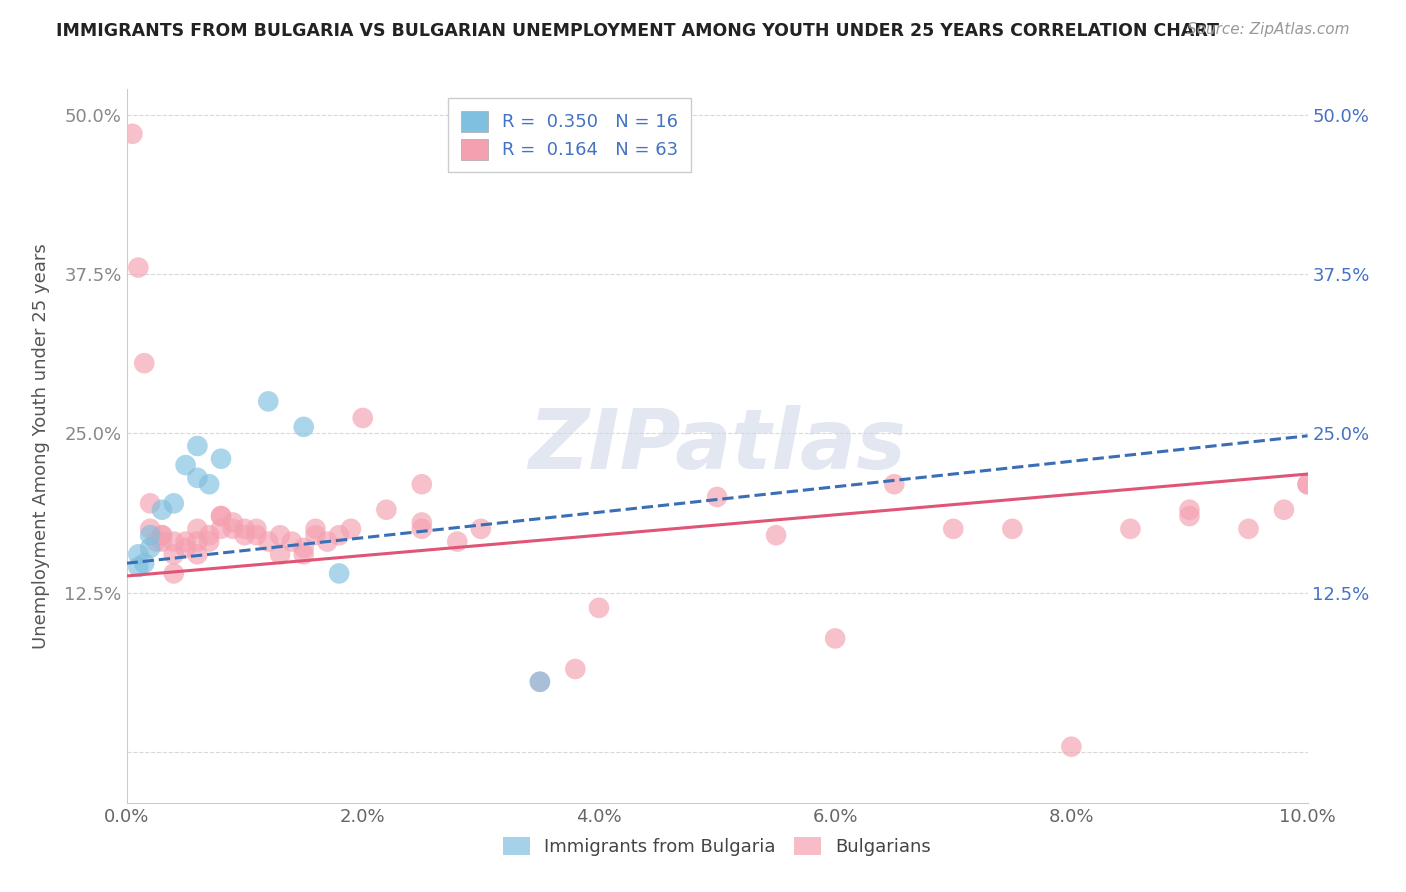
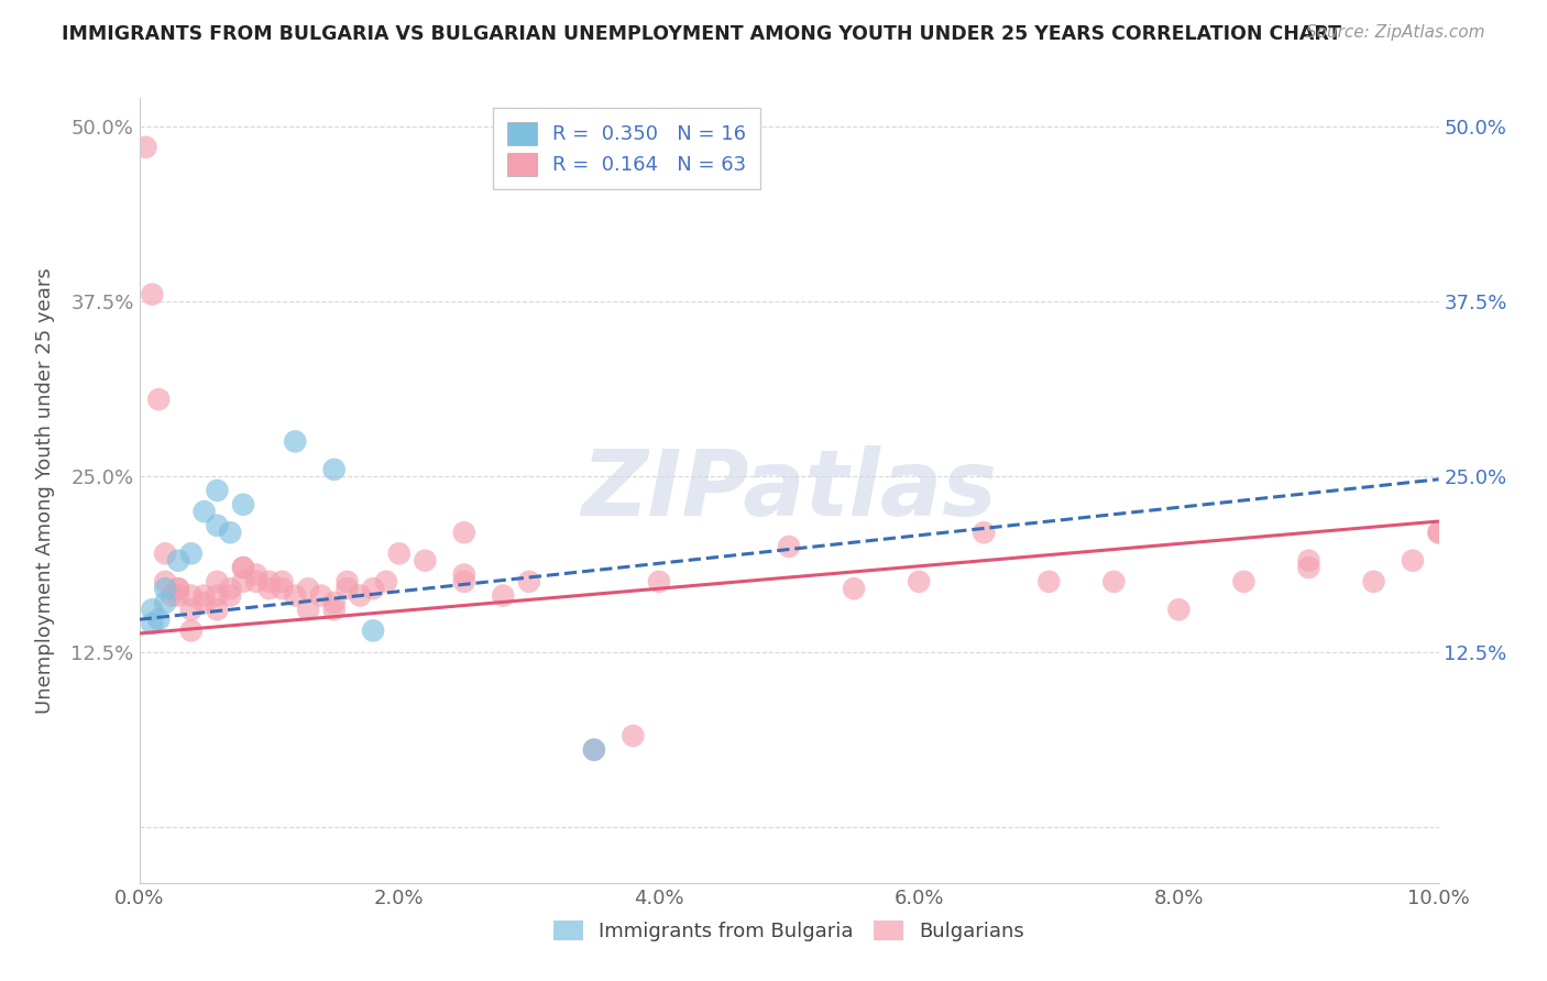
Bulgarians/2.0%: 26.2% -> 19.5%
Bulgarians/4.0%: 11.3% -> 17.5%
Bulgarians/6.0%: 8.9% -> 17.5%
Bulgarians/8.0%: 0.4% -> 15.5%
